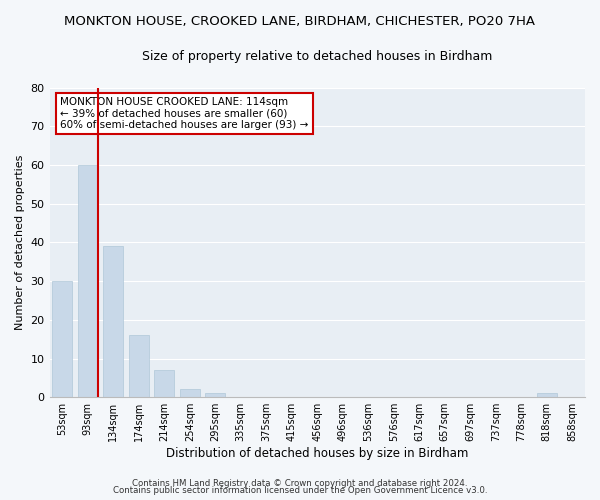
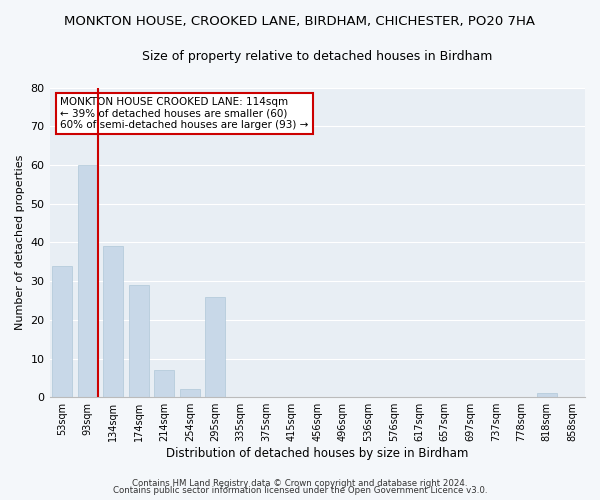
53sqm: 30 -> 34
174sqm: 16 -> 29
295sqm: 1 -> 26
